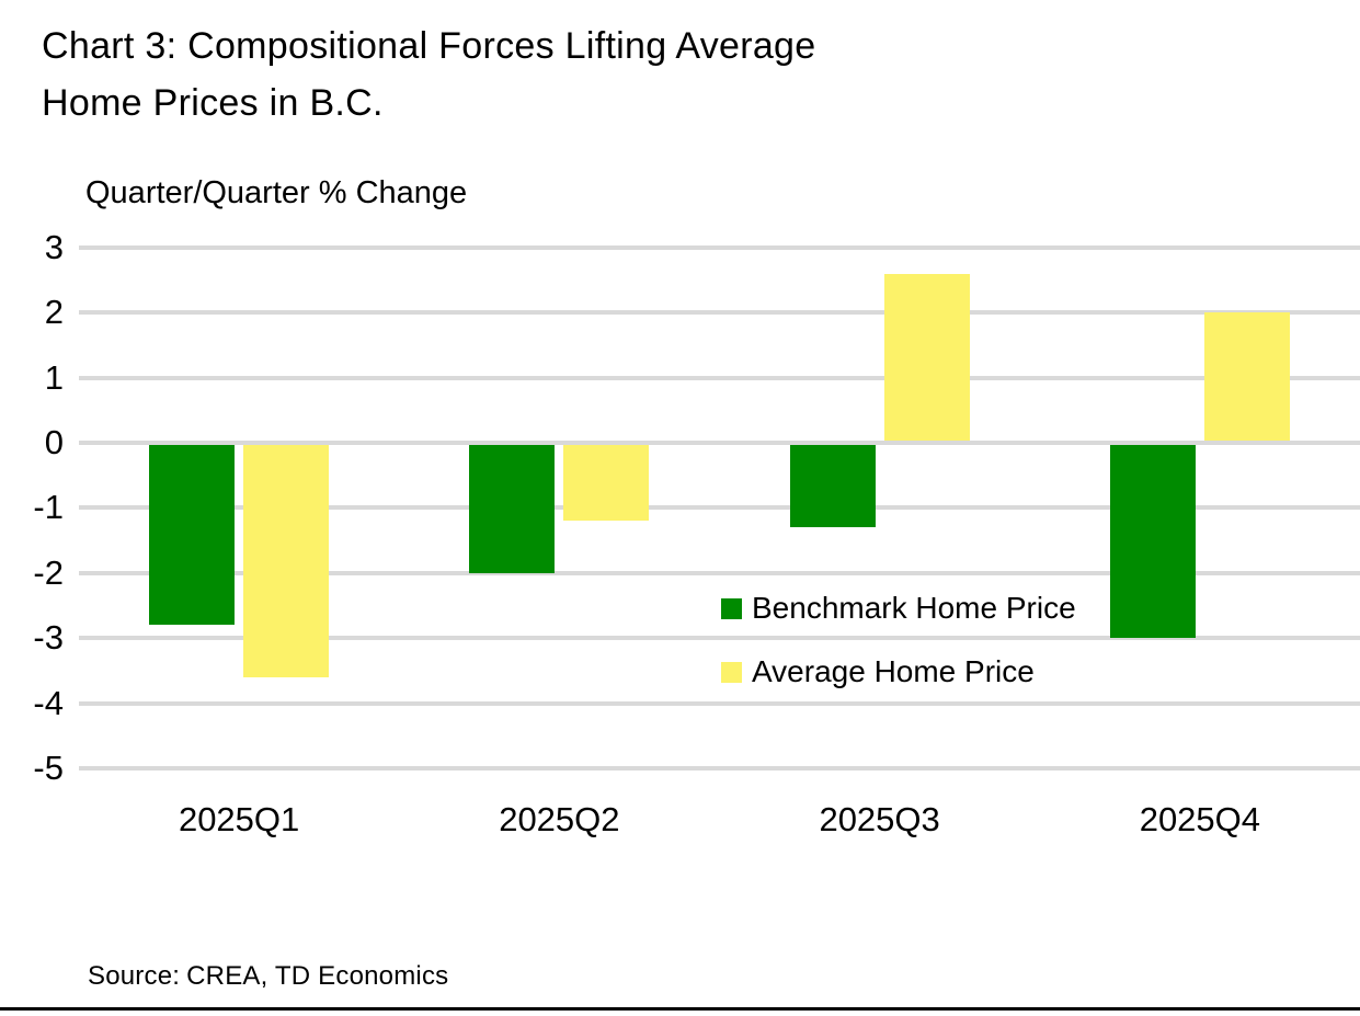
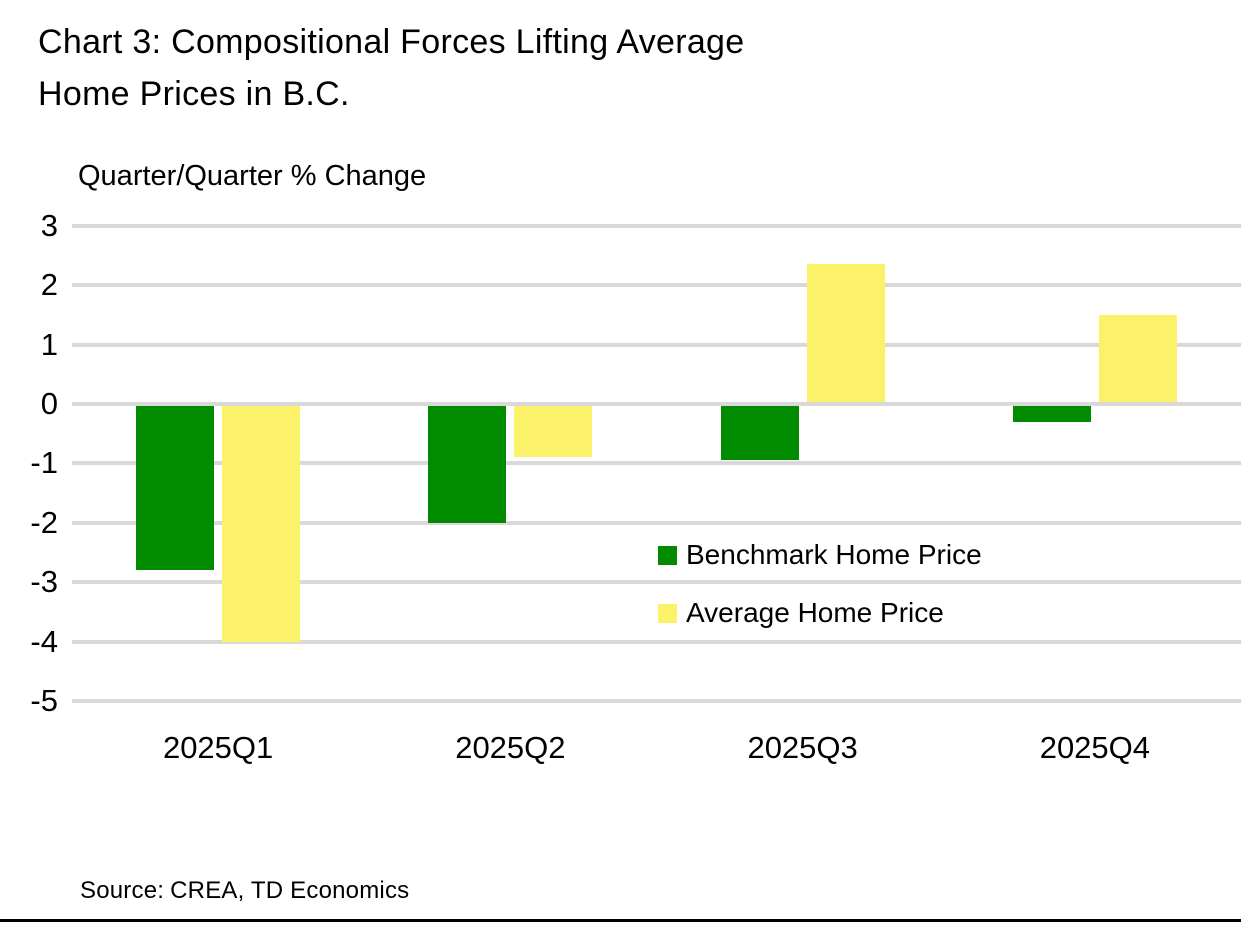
Average Home Price/2025Q1: -3.6 -> -4.0
Average Home Price/2025Q2: -1.2 -> -0.9
Benchmark Home Price/2025Q3: -1.3 -> -0.9
Average Home Price/2025Q3: 2.6 -> 2.4
Benchmark Home Price/2025Q4: -3.0 -> -0.3
Average Home Price/2025Q4: 2.0 -> 1.5
